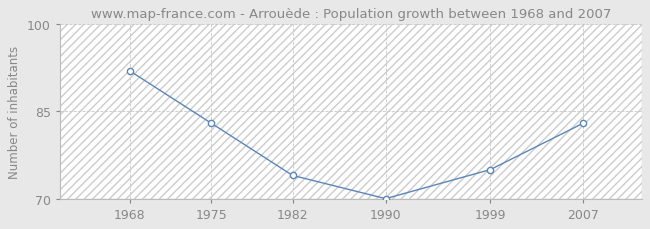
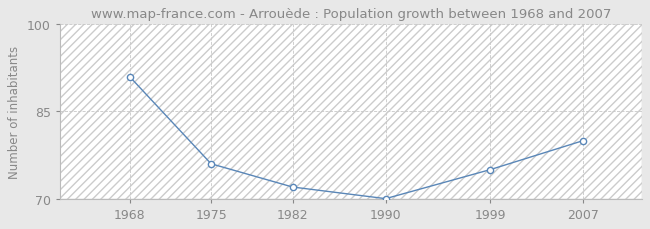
1968: 92 -> 91
1975: 83 -> 76
1982: 74 -> 72
2007: 83 -> 80
